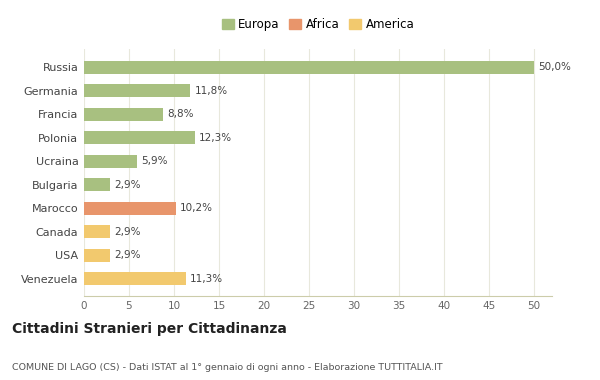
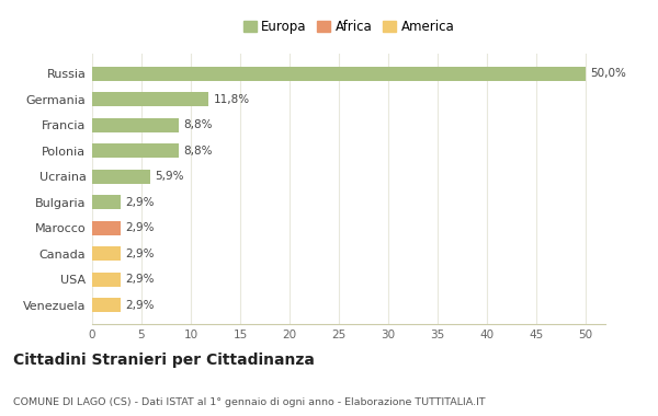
Polonia: 12,3% -> 8,8%
Marocco: 10,2% -> 2,9%
Venezuela: 11,3% -> 2,9%
